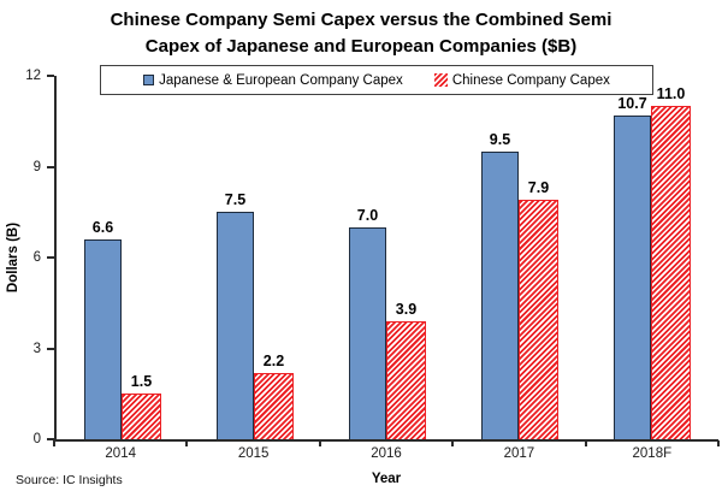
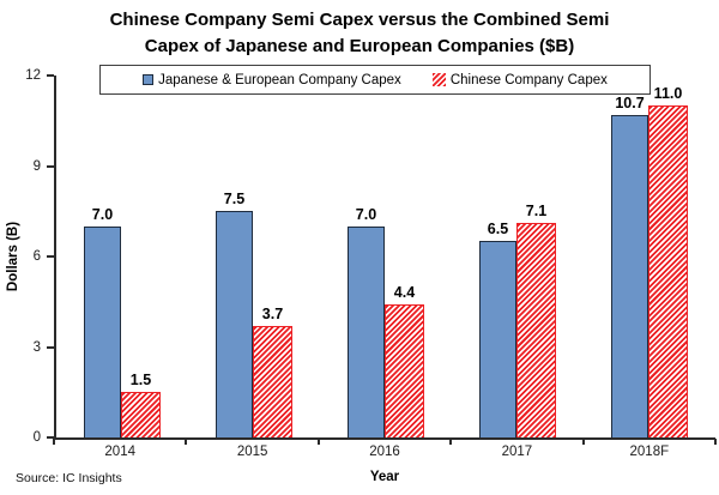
Japanese & European Company Capex/2014: 6.6 -> 7.0
Chinese Company Capex/2015: 2.2 -> 3.7
Chinese Company Capex/2016: 3.9 -> 4.4
Japanese & European Company Capex/2017: 9.5 -> 6.5
Chinese Company Capex/2017: 7.9 -> 7.1
